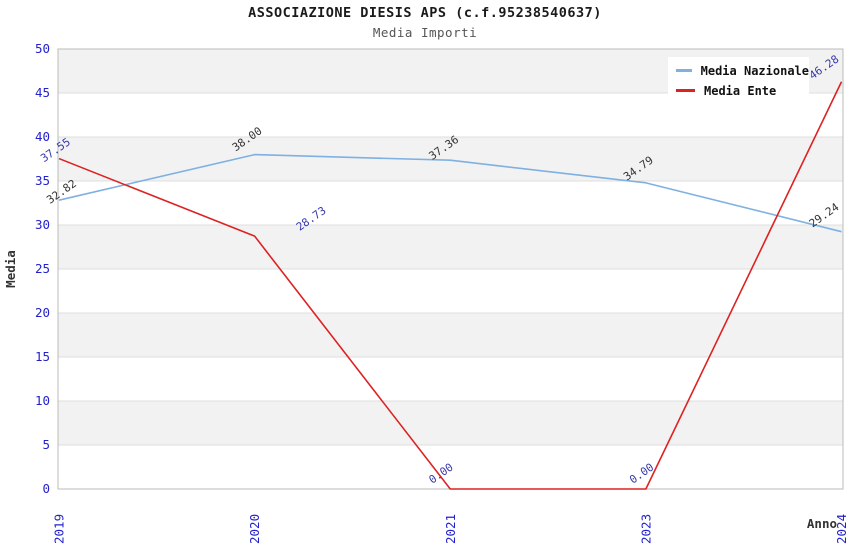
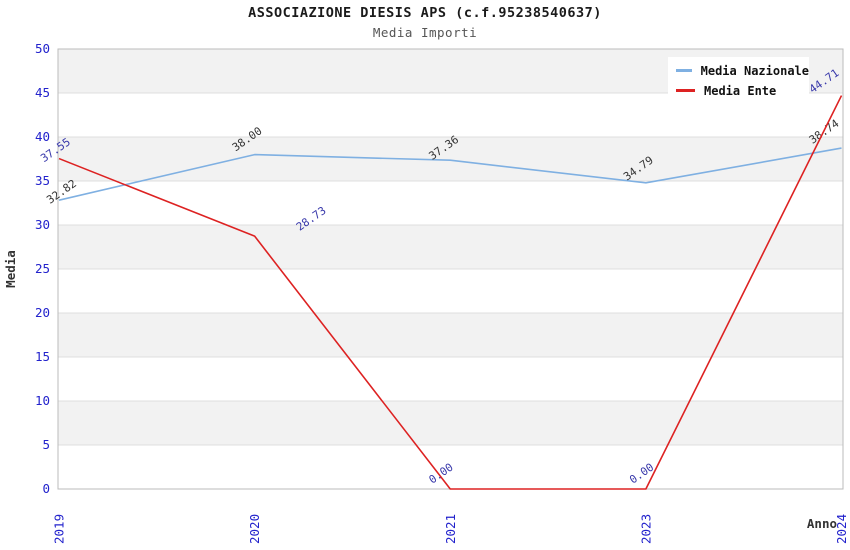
Media Nazionale/2024: 29.24 -> 38.74
Media Ente/2024: 46.28 -> 44.71
